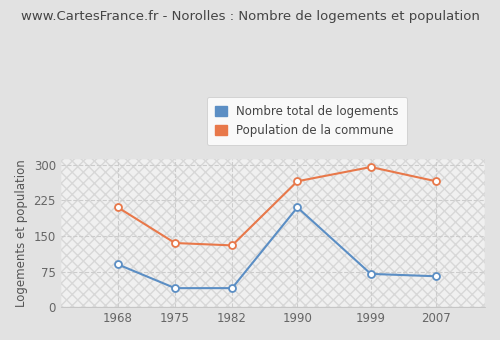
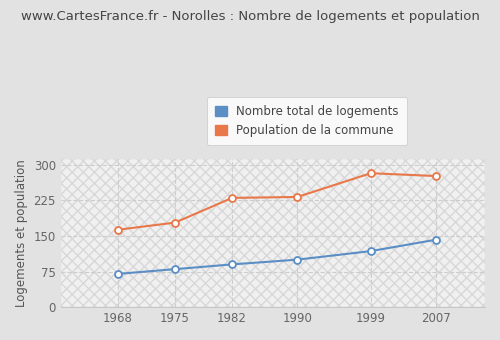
Nombre total de logements/1968: 90 -> 70
Population de la commune/1968: 210 -> 163
Nombre total de logements/1975: 40 -> 80
Population de la commune/1975: 135 -> 178
Nombre total de logements/1982: 40 -> 90
Population de la commune/1982: 130 -> 230
Nombre total de logements/1990: 210 -> 100
Population de la commune/1990: 265 -> 232
Nombre total de logements/1999: 70 -> 118
Population de la commune/1999: 295 -> 282
Nombre total de logements/2007: 65 -> 142
Population de la commune/2007: 265 -> 276
